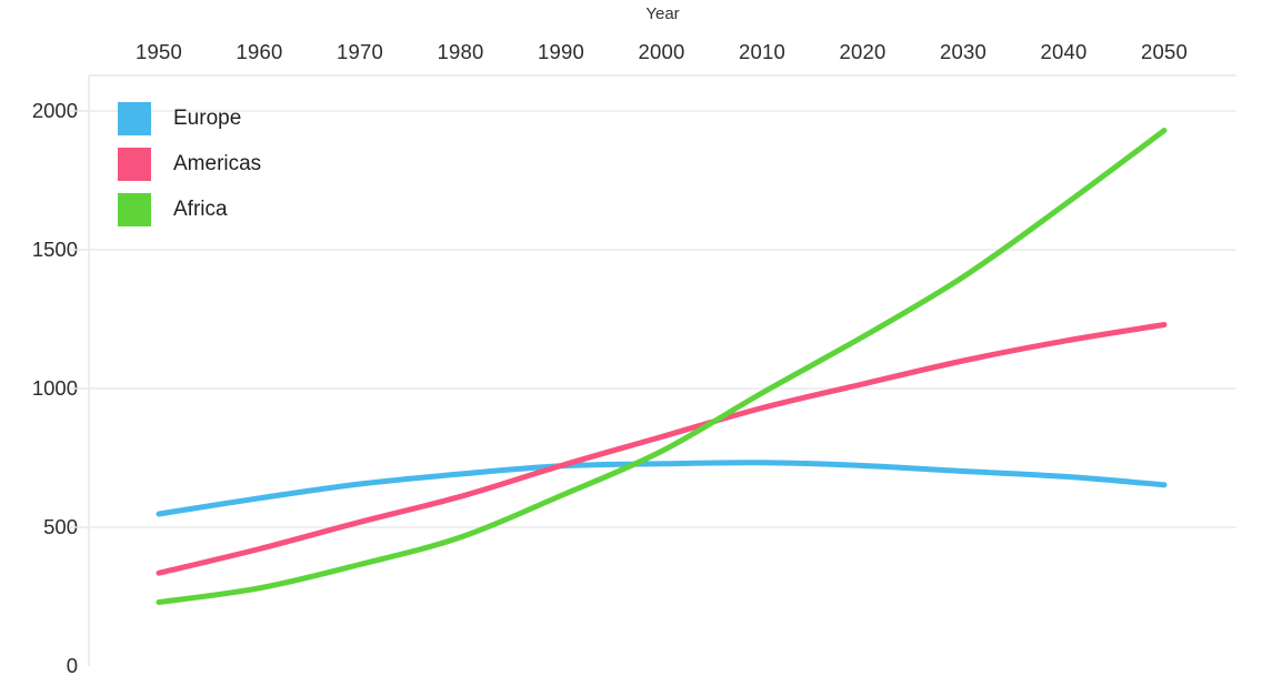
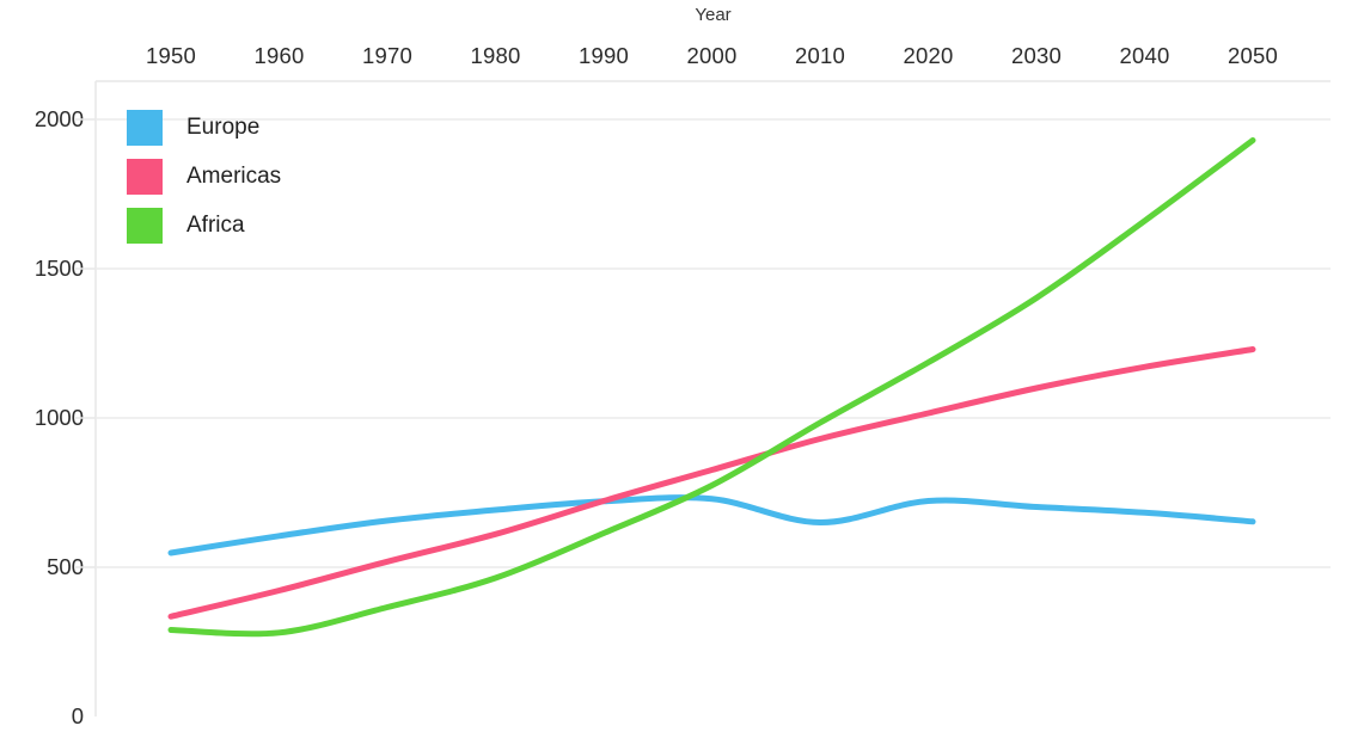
Africa/1950: 230 -> 290
Europe/2010: 730 -> 650
